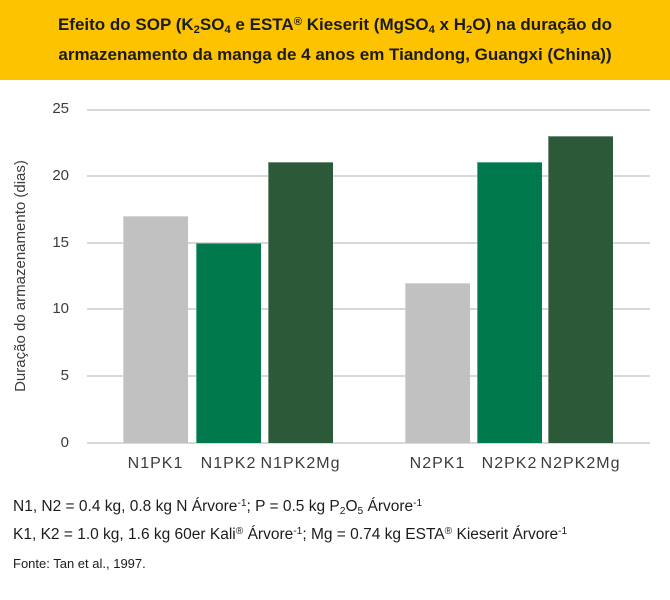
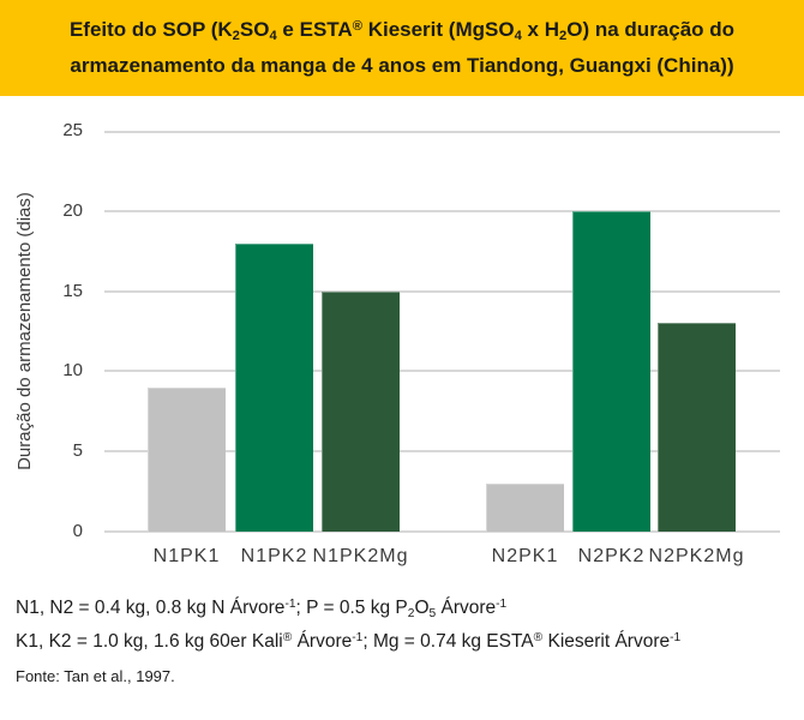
N1PK1: 17 -> 9
N1PK2: 15 -> 18
N1PK2Mg: 21 -> 15
N2PK1: 12 -> 3
N2PK2: 21 -> 20
N2PK2Mg: 23 -> 13
